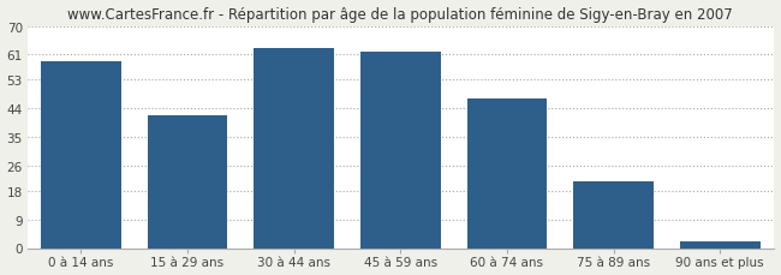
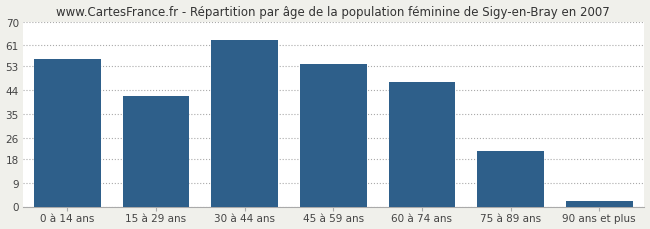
0 à 14 ans: 59 -> 56
45 à 59 ans: 62 -> 54
